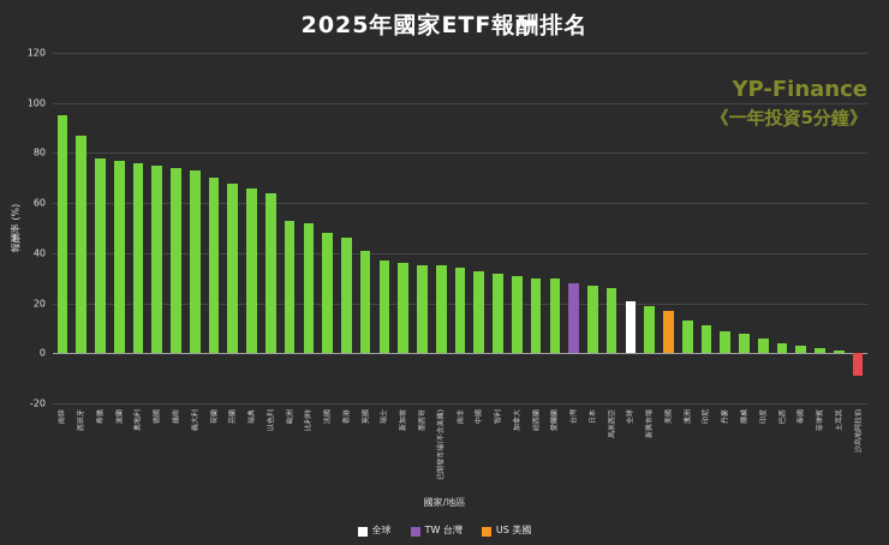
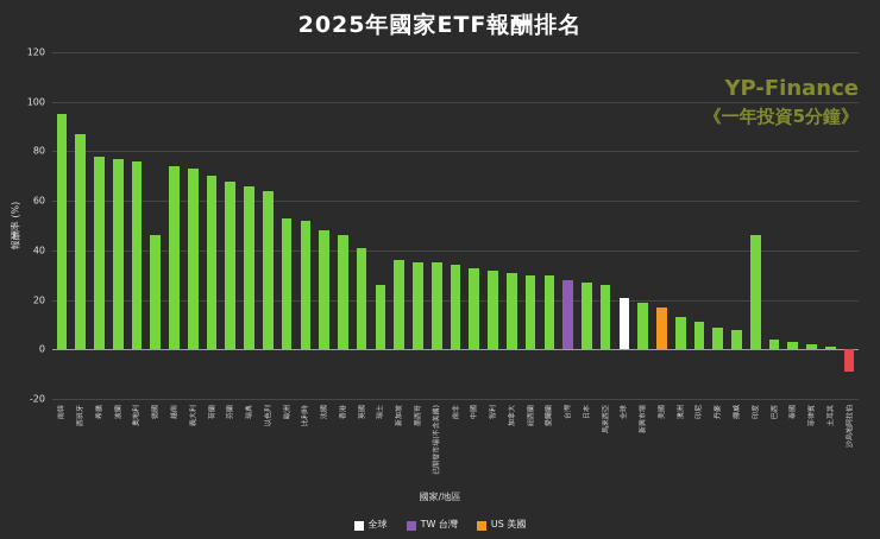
德國: 75 -> 46
瑞士: 37 -> 26
印度: 6 -> 46
